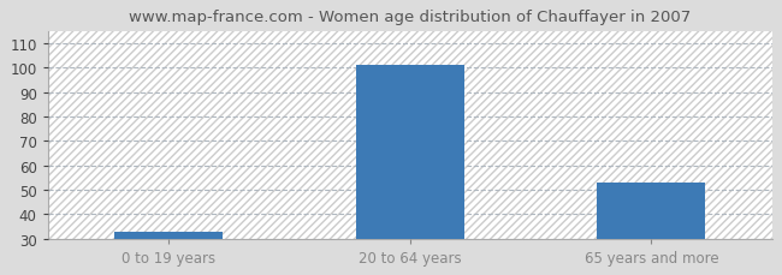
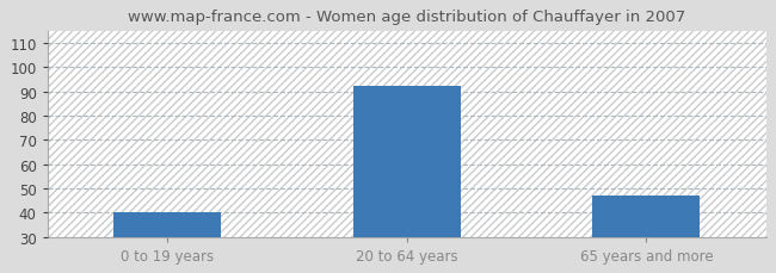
0 to 19 years: 33 -> 40
20 to 64 years: 101 -> 92
65 years and more: 53 -> 47
